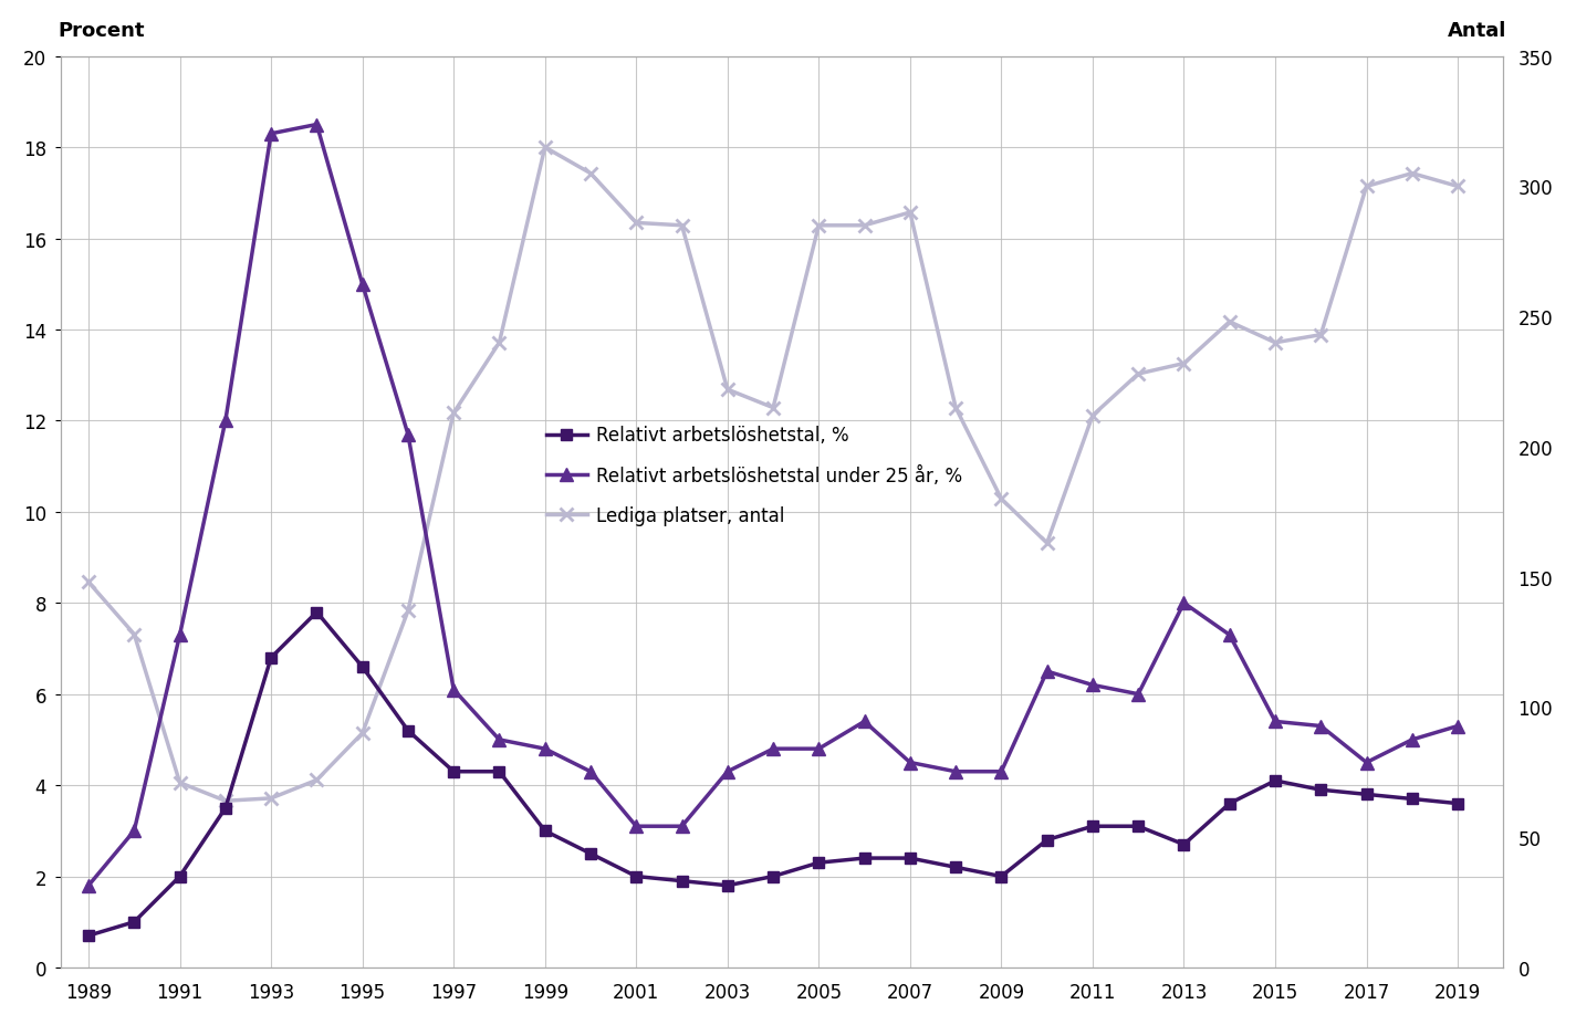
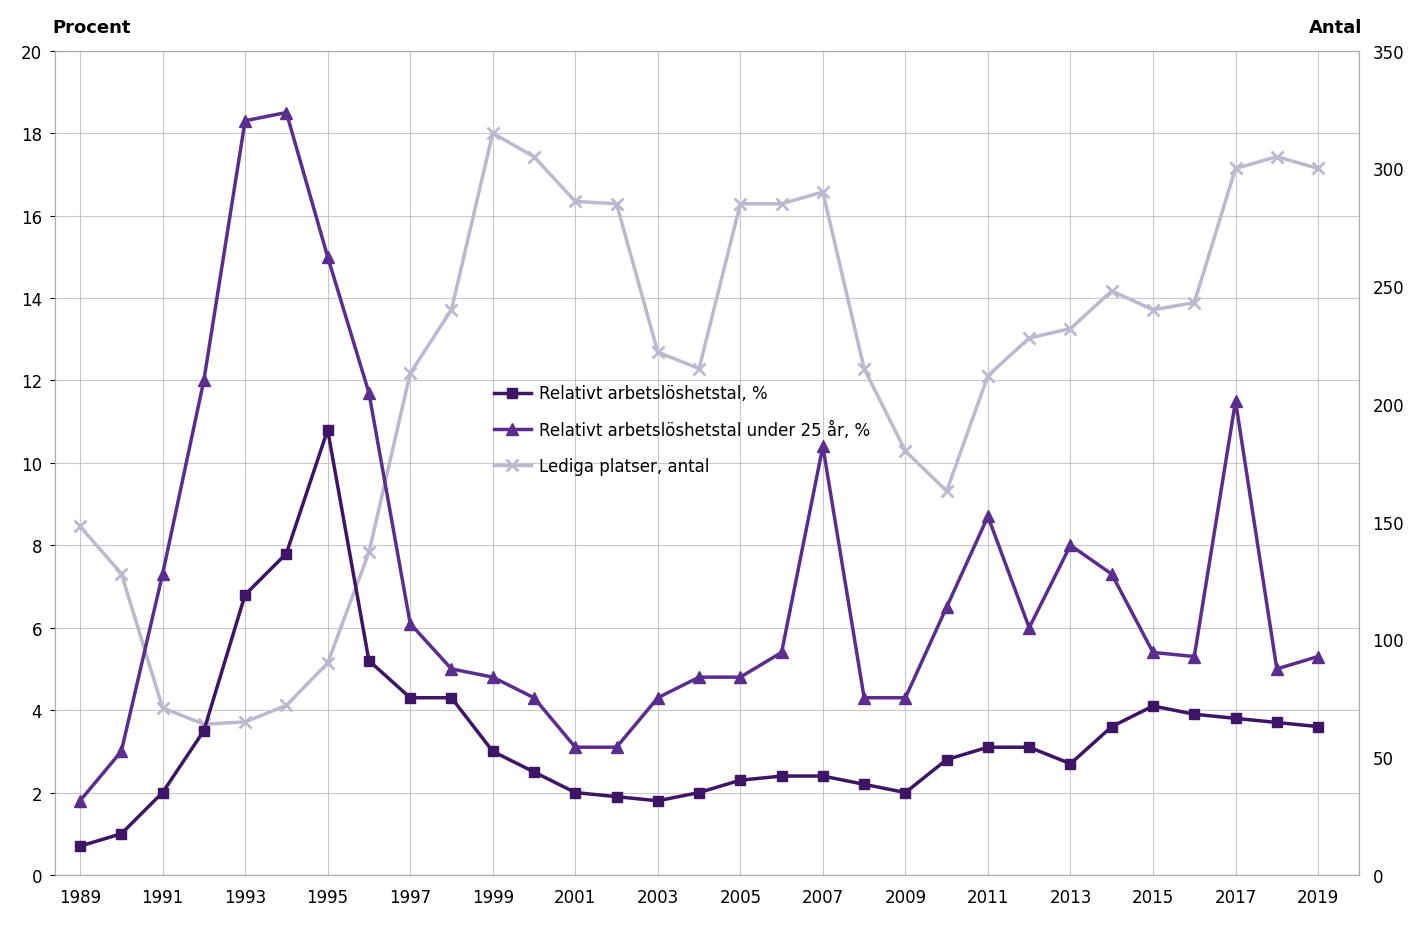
Relativt arbetslöshetstal, %/1995: 6.6 -> 10.8
Relativt arbetslöshetstal under 25 år, %/2007: 4.5 -> 10.4
Relativt arbetslöshetstal under 25 år, %/2011: 6.2 -> 8.7
Relativt arbetslöshetstal under 25 år, %/2017: 4.5 -> 11.5
